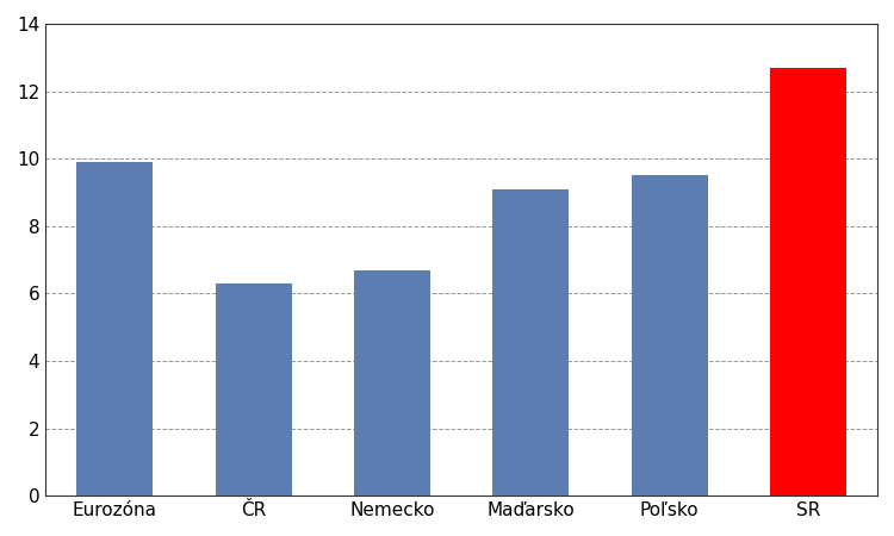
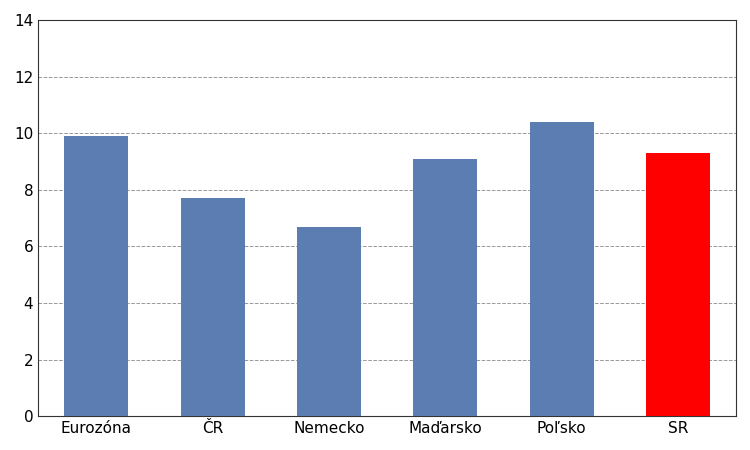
ČR: 6.3 -> 7.7
Poľsko: 9.5 -> 10.4
SR: 12.7 -> 9.3
